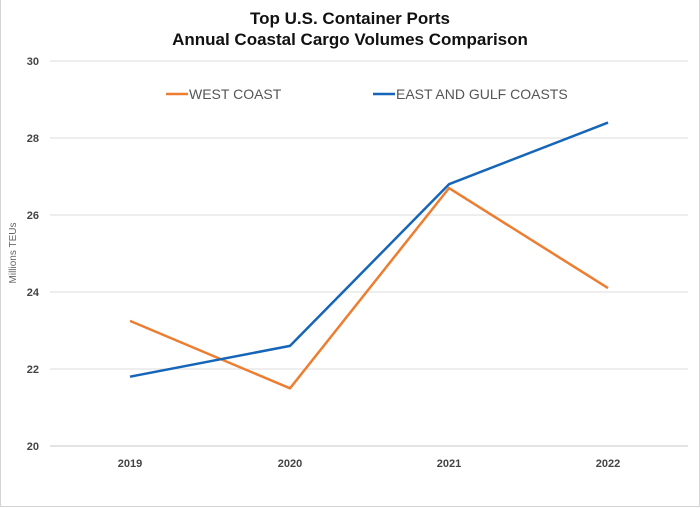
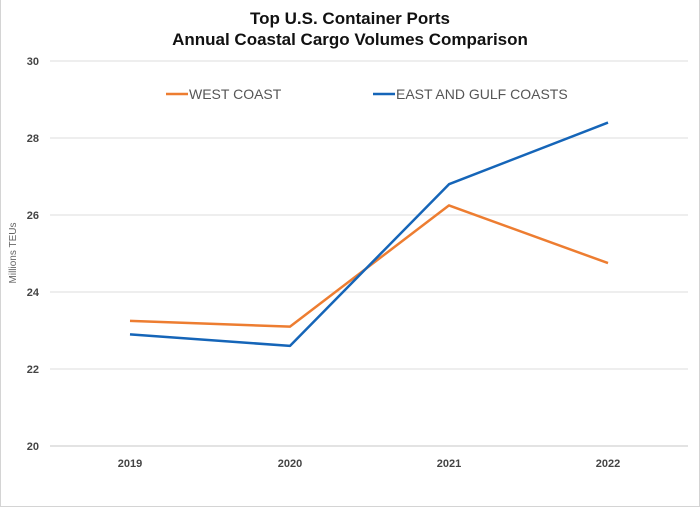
EAST AND GULF COASTS/2019: 21.8 -> 22.9
WEST COAST/2020: 21.5 -> 23.1
WEST COAST/2021: 26.7 -> 26.2
WEST COAST/2022: 24.1 -> 24.8
